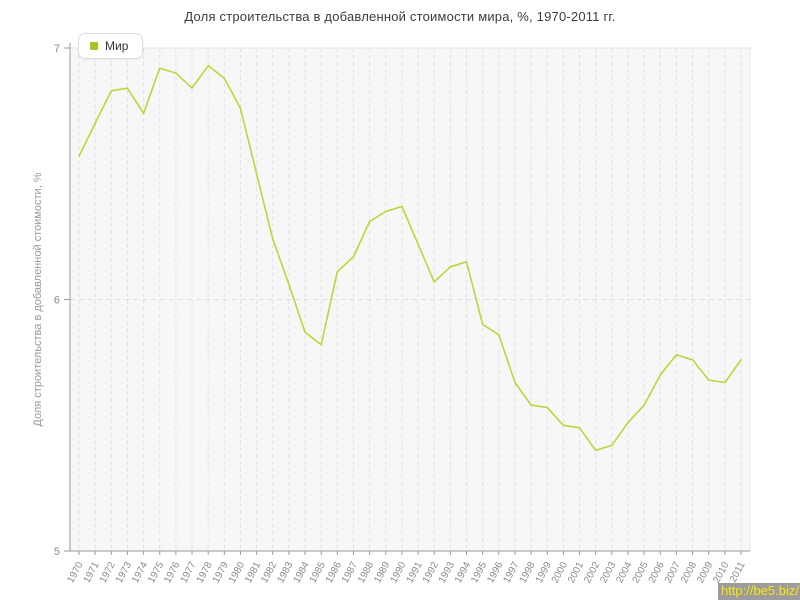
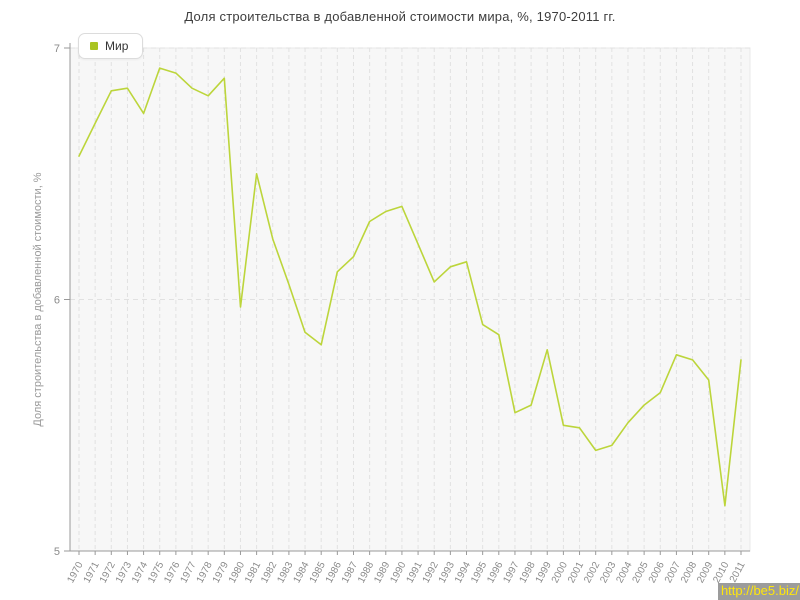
1978: 6.93 -> 6.81
1980: 6.76 -> 5.97
1997: 5.67 -> 5.55
1999: 5.57 -> 5.80
2006: 5.70 -> 5.63
2010: 5.67 -> 5.18
